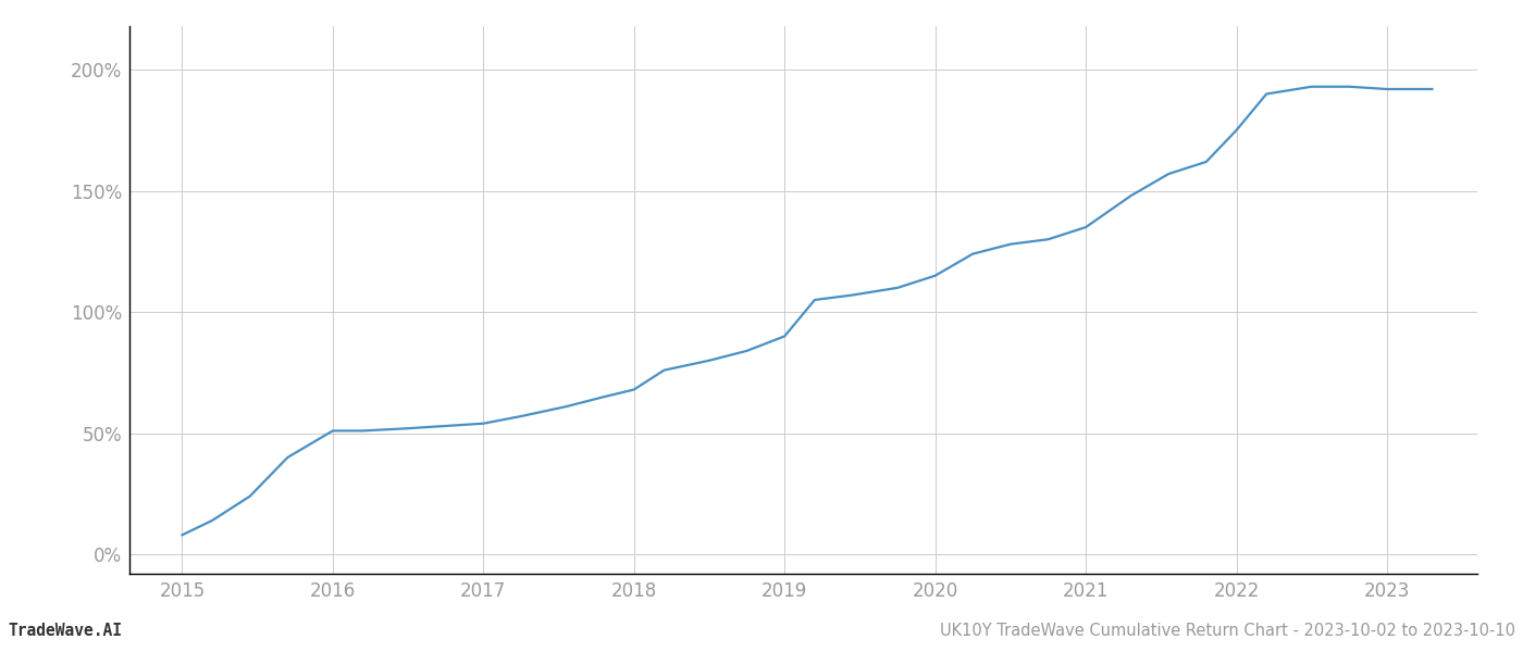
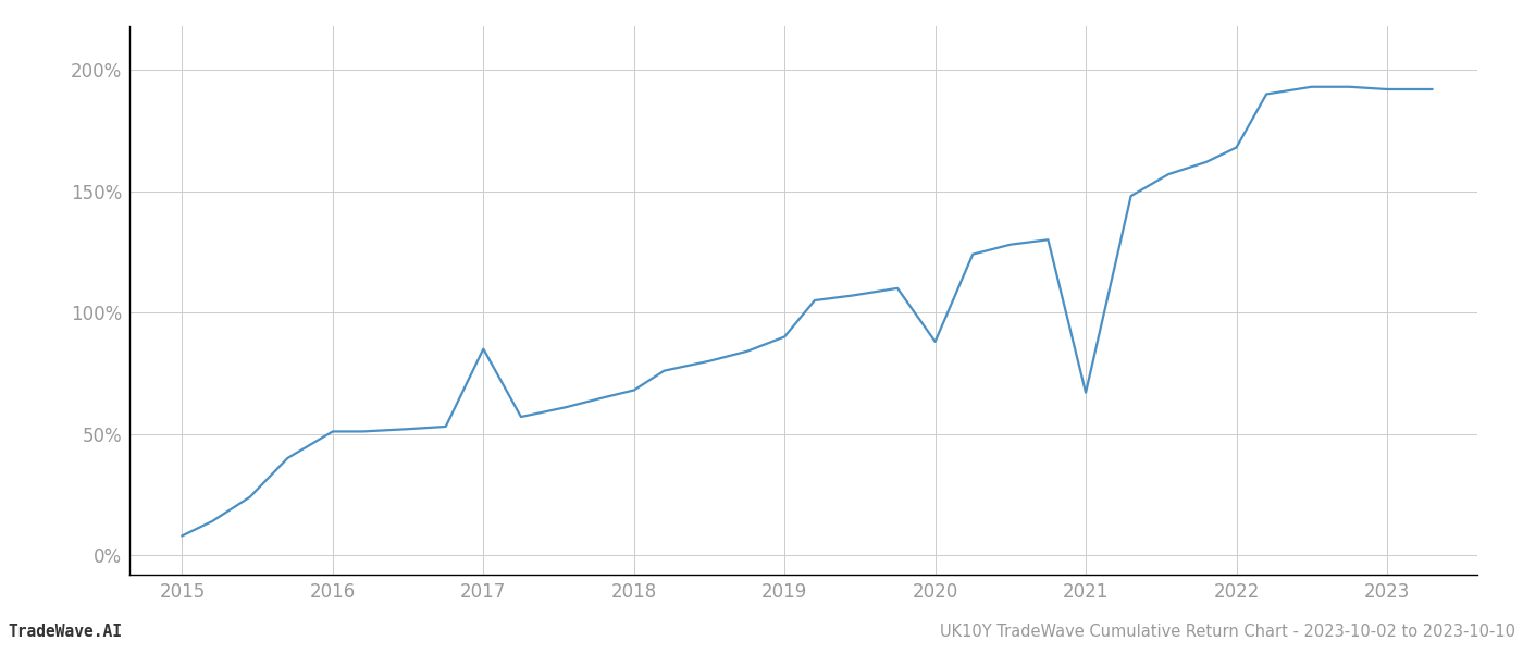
2017: 54% -> 85%
2020: 115% -> 88%
2021: 135% -> 67%
2022: 175% -> 168%
